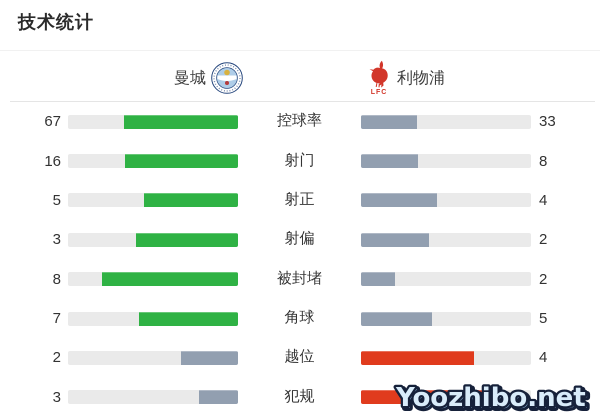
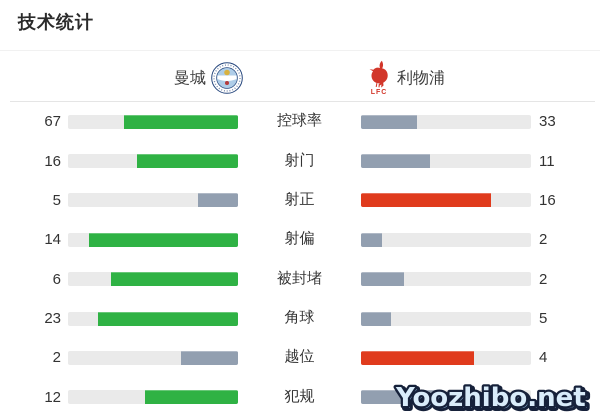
利物浦/射门: 8 -> 11
利物浦/射正: 4 -> 16
曼城/射偏: 3 -> 14
曼城/被封堵: 8 -> 6
曼城/角球: 7 -> 23
曼城/犯规: 3 -> 12
